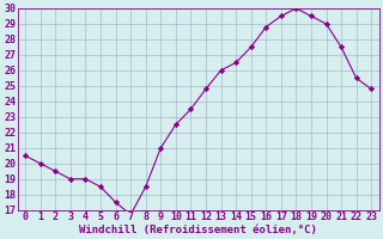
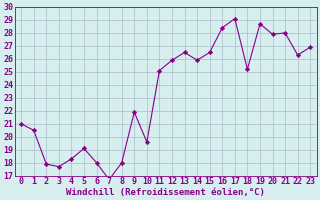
0: 20.5 -> 21.0
1: 20.0 -> 20.5
2: 19.5 -> 17.9
3: 19.0 -> 17.7
4: 19.0 -> 18.3
5: 18.5 -> 19.1
6: 17.5 -> 18.0
8: 18.5 -> 18.0
9: 21.0 -> 21.9
10: 22.5 -> 19.6
11: 23.5 -> 25.1
12: 24.8 -> 25.9
13: 26.0 -> 26.5
14: 26.5 -> 25.9
15: 27.5 -> 26.5
16: 28.8 -> 28.4
17: 29.5 -> 29.1
18: 30.0 -> 25.2
19: 29.5 -> 28.7
20: 29.0 -> 27.9
21: 27.5 -> 28.0
22: 25.5 -> 26.3
23: 24.8 -> 26.9
